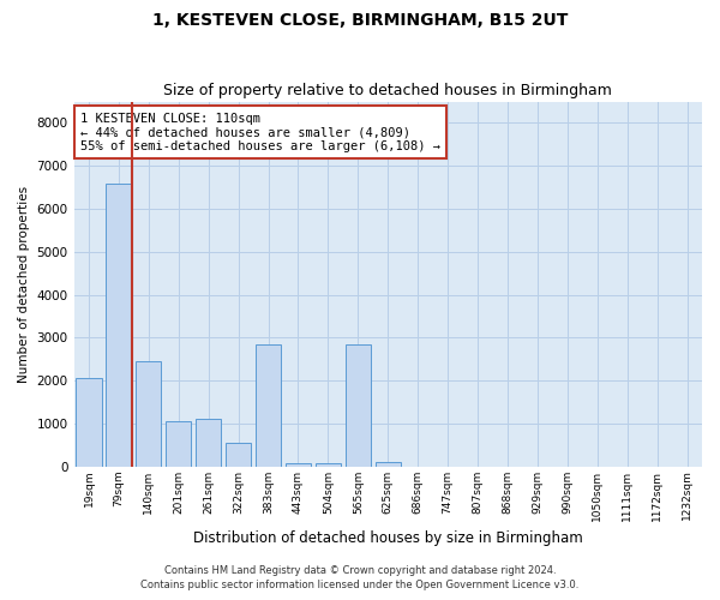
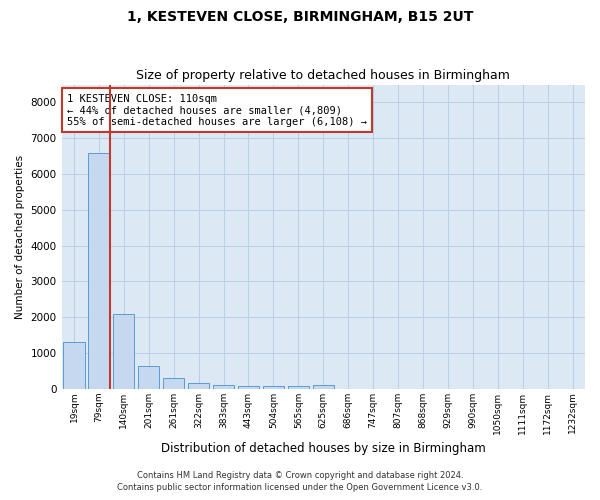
19sqm: 2050 -> 1300
140sqm: 2450 -> 2080
201sqm: 1050 -> 650
261sqm: 1100 -> 290
322sqm: 550 -> 150
383sqm: 2850 -> 100
565sqm: 2850 -> 90
